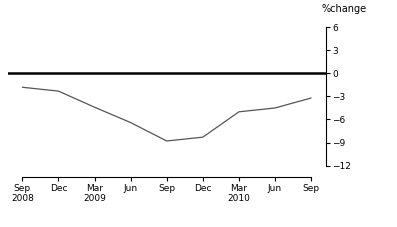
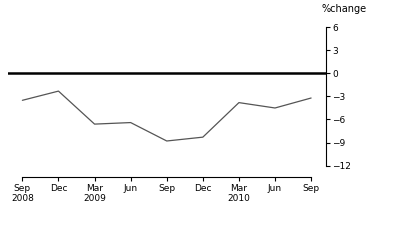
Sep 2008: -1.8 -> -3.5
Mar 2009: -4.4 -> -6.6
Mar 2010: -5.0 -> -3.8
